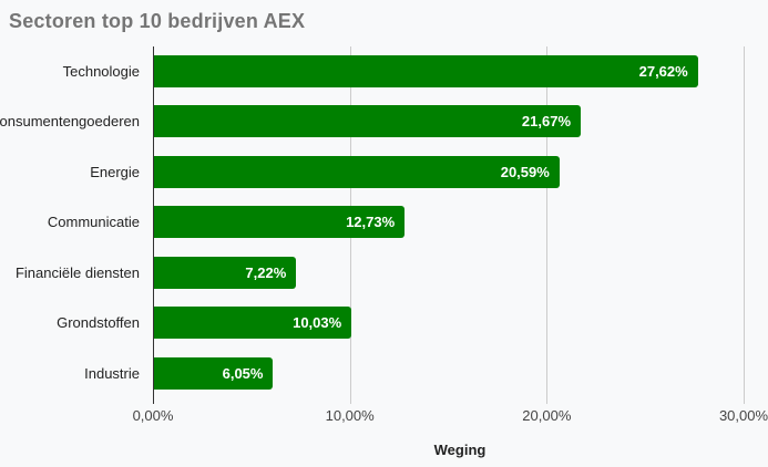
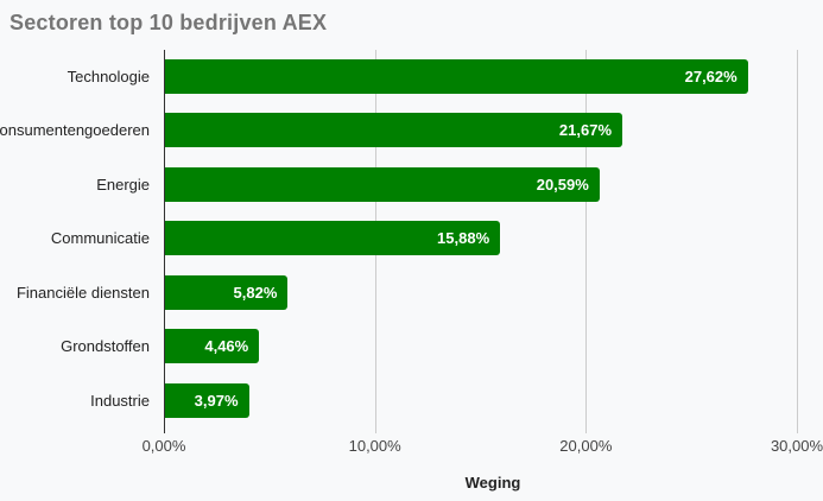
Communicatie: 12,73% -> 15,88%
Financiële diensten: 7,22% -> 5,82%
Grondstoffen: 10,03% -> 4,46%
Industrie: 6,05% -> 3,97%
